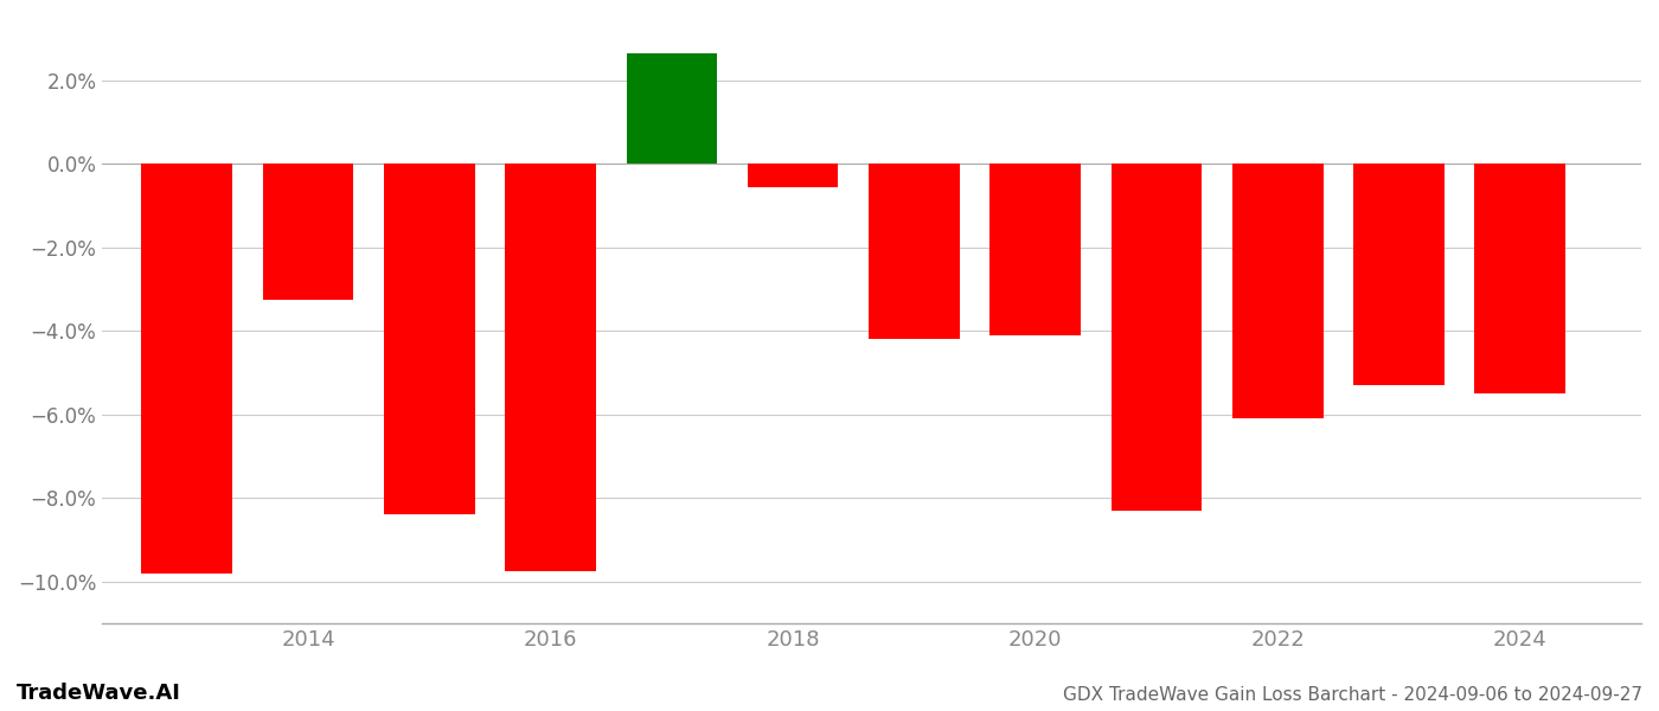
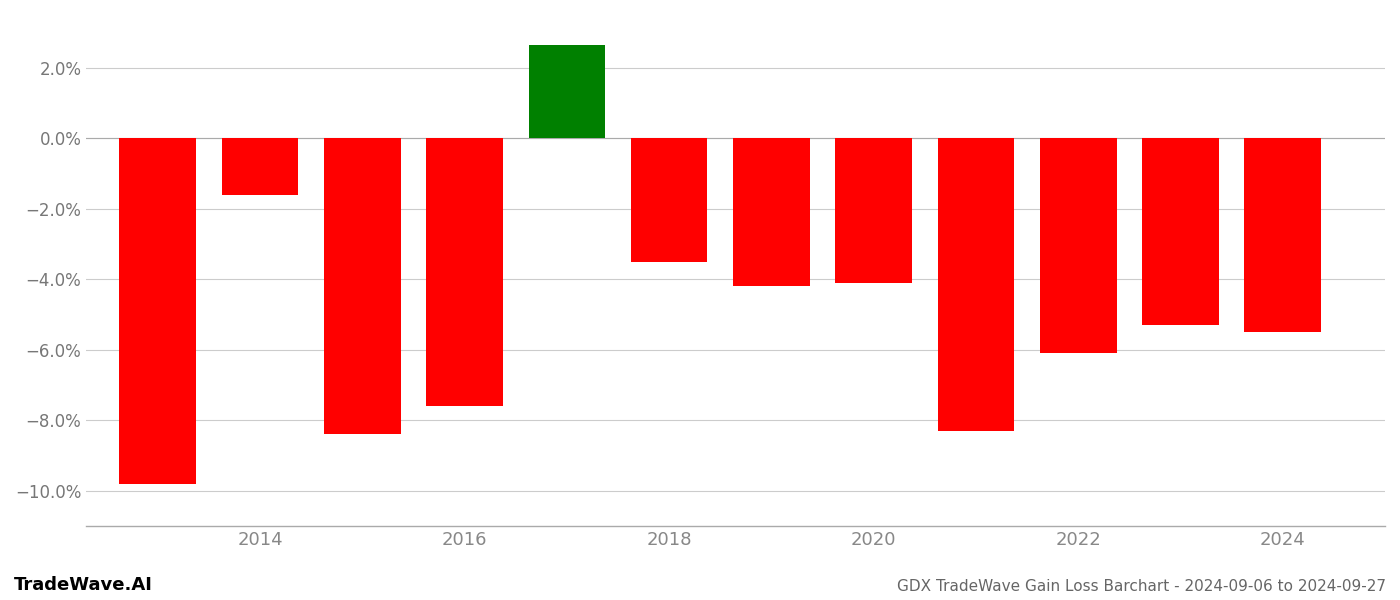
2014: -3.25% -> -1.60%
2016: -9.75% -> -7.60%
2018: -0.55% -> -3.50%
